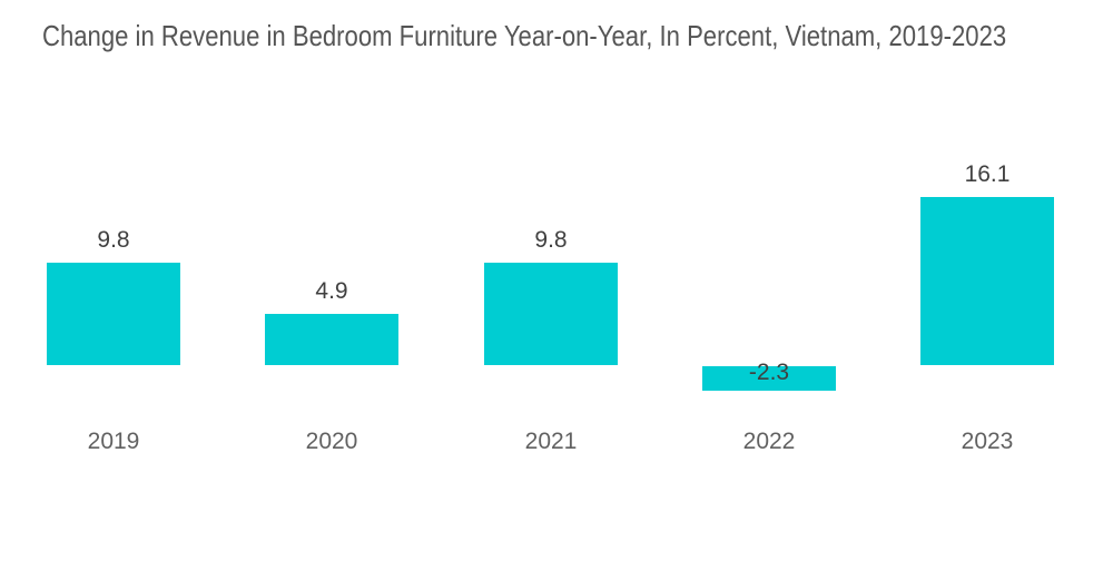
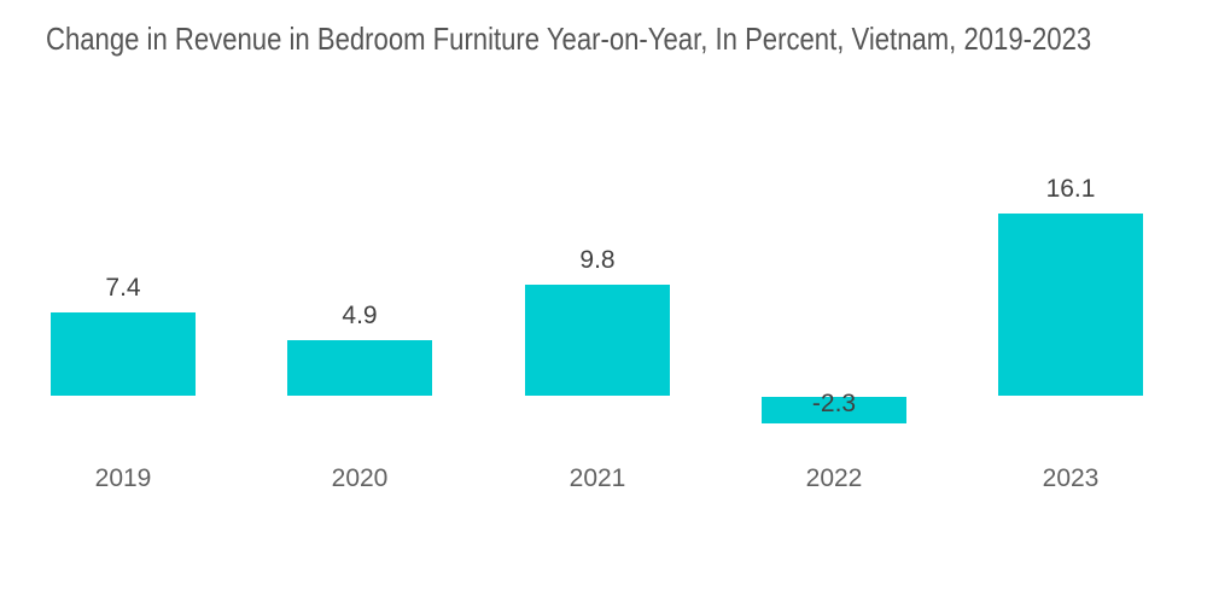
2019: 9.8 -> 7.4
